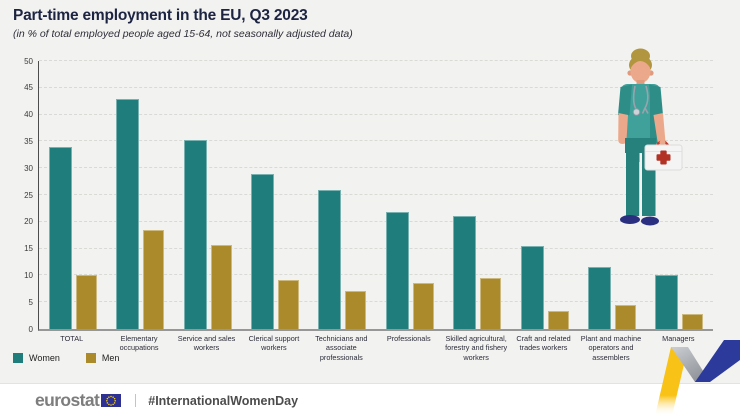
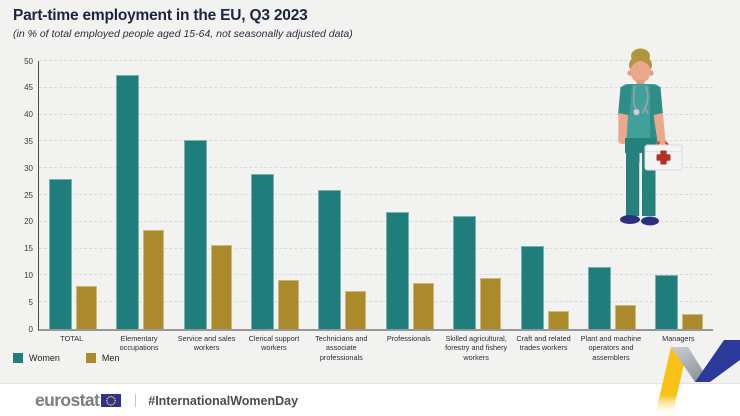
Women/TOTAL: 34 -> 28
Men/TOTAL: 10 -> 8
Women/Elementary occupations: 43 -> 47
